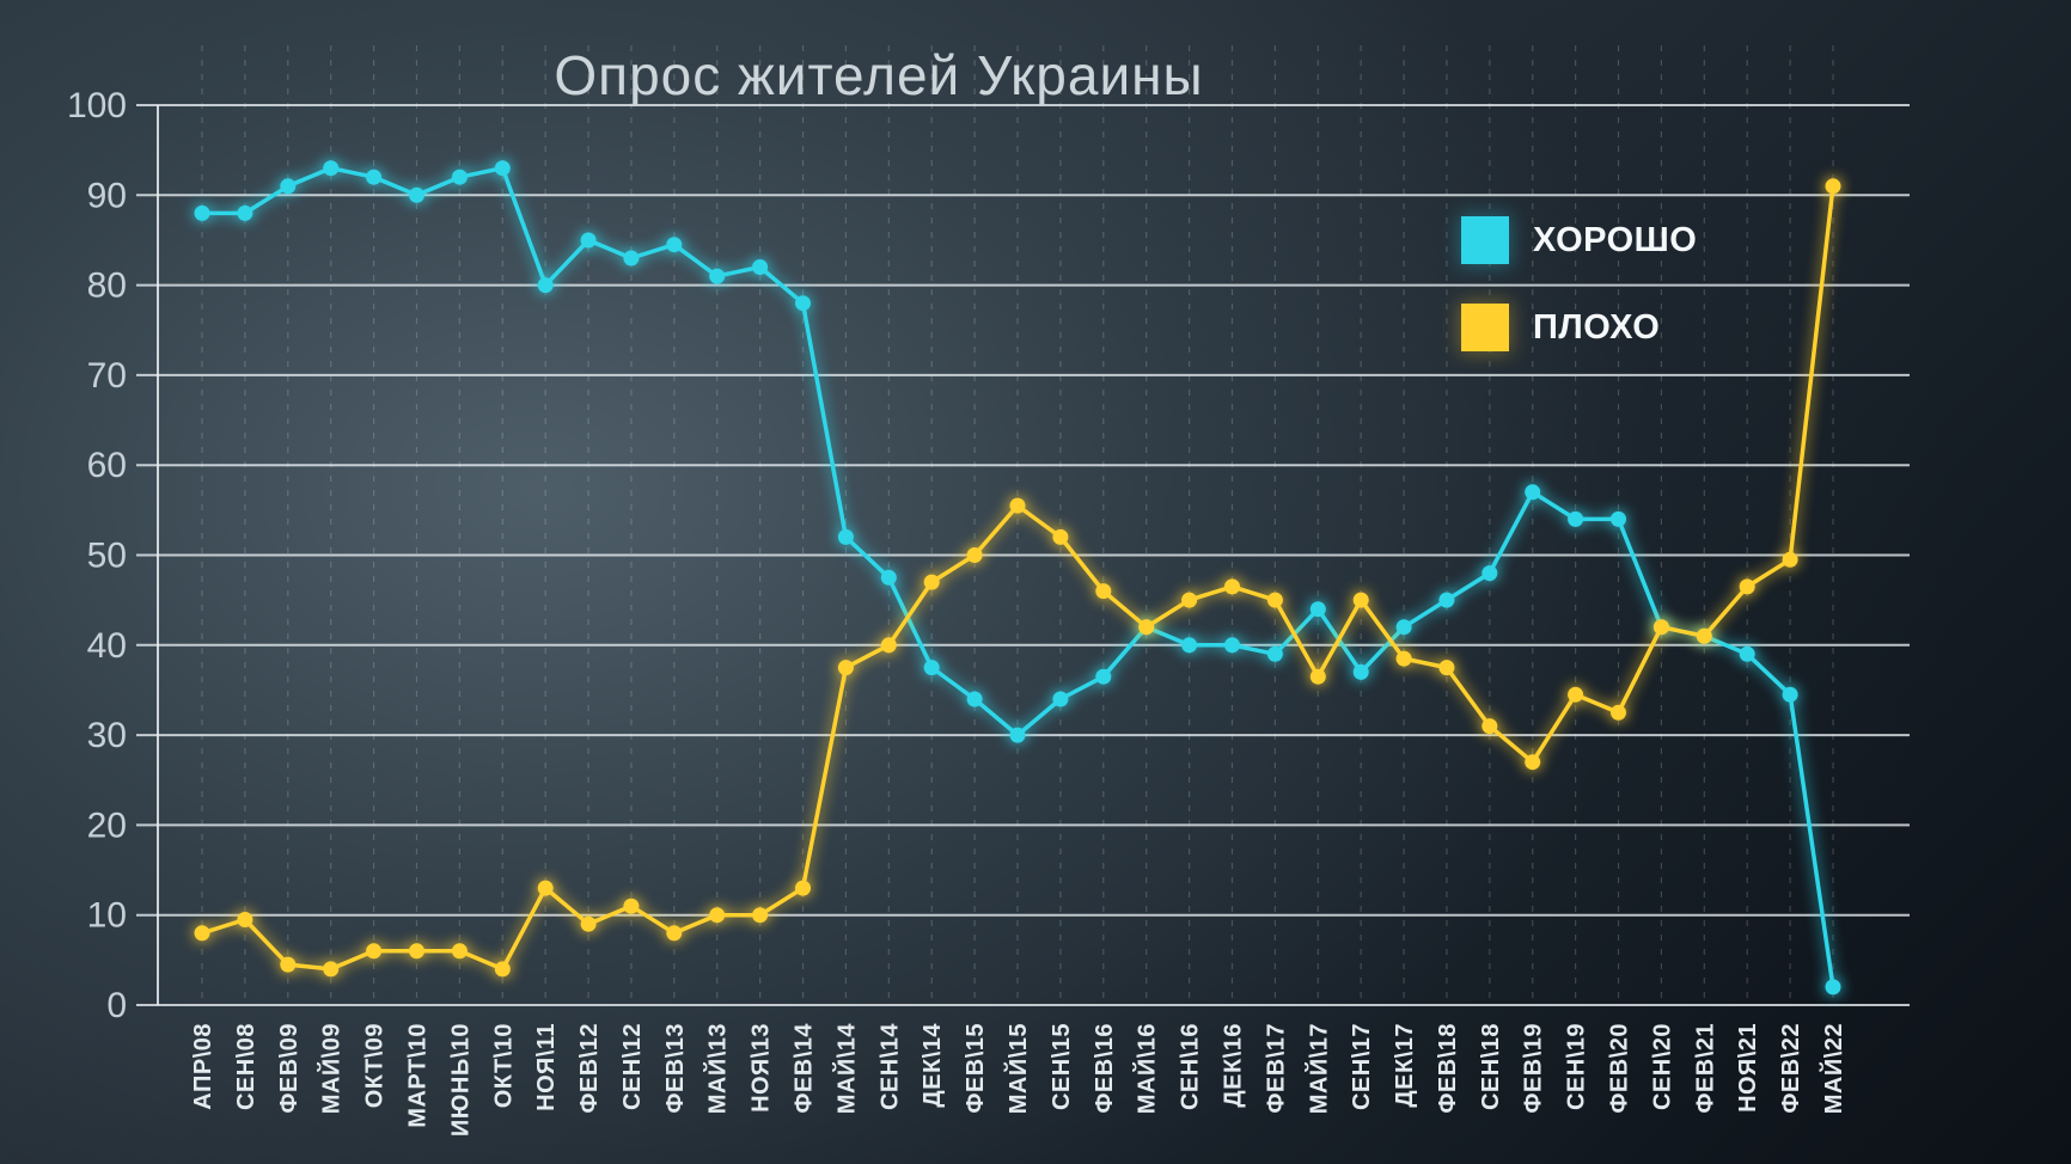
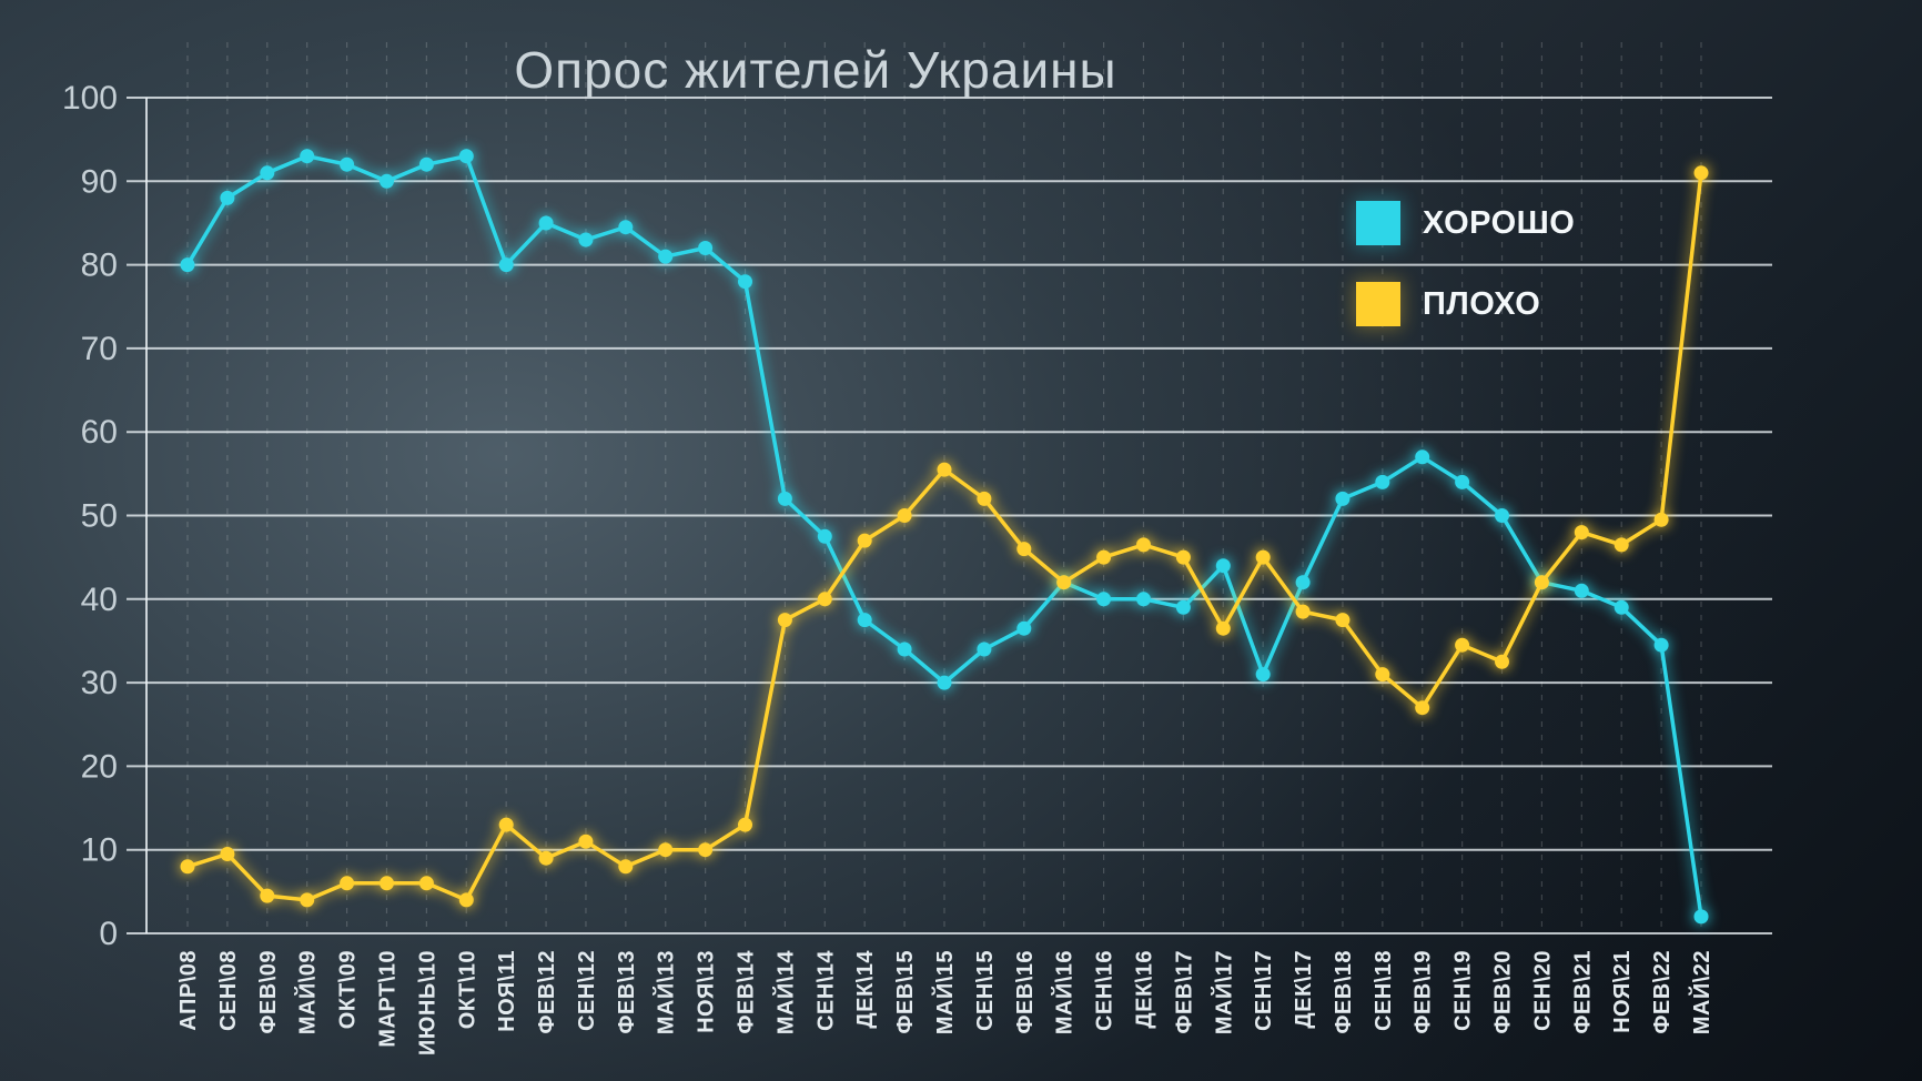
ХОРОШО/АПР\08: 88 -> 80
ХОРОШО/СЕН\17: 37 -> 31
ХОРОШО/ФЕВ\18: 45 -> 52
ХОРОШО/СЕН\18: 48 -> 54
ХОРОШО/ФЕВ\20: 54 -> 50
ПЛОХО/ФЕВ\21: 41 -> 48
